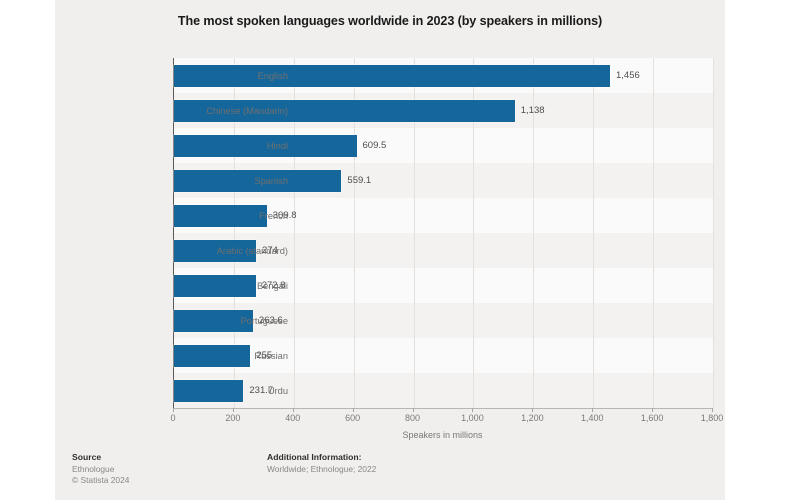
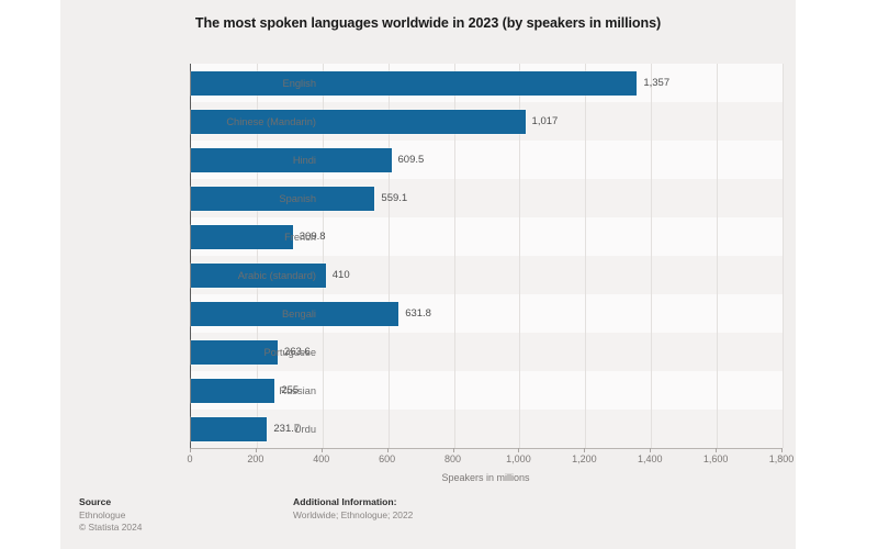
English: 1,456 -> 1,357
Chinese (Mandarin): 1,138 -> 1,017
Arabic (standard): 274 -> 410
Bengali: 272.8 -> 631.8
